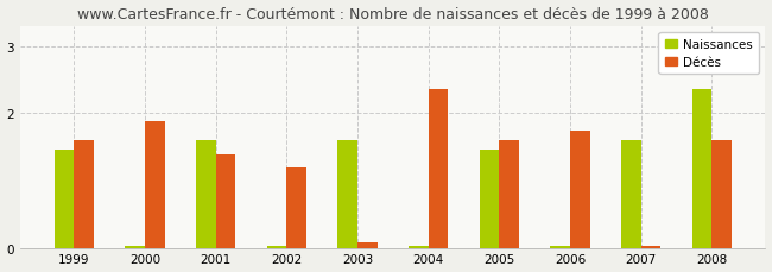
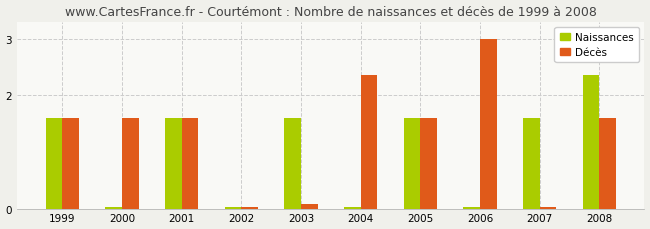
Naissances/1999: 1.46 -> 1.60
Décès/2000: 1.88 -> 1.60
Décès/2001: 1.38 -> 1.60
Décès/2002: 1.20 -> 0.02
Naissances/2005: 1.46 -> 1.60
Décès/2006: 1.74 -> 3.00
